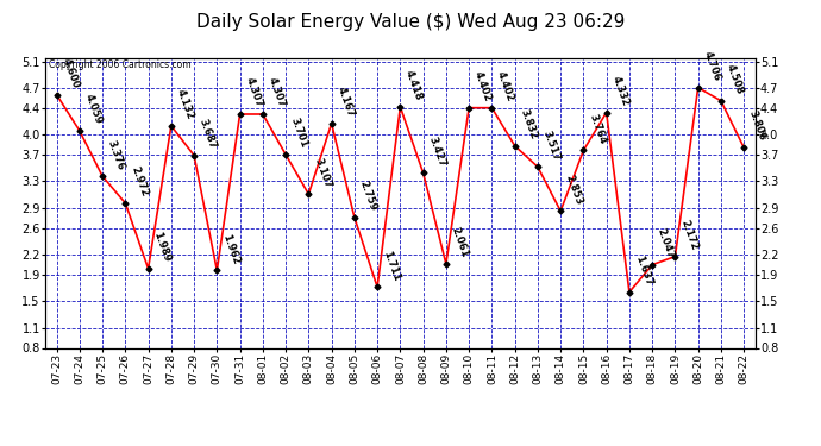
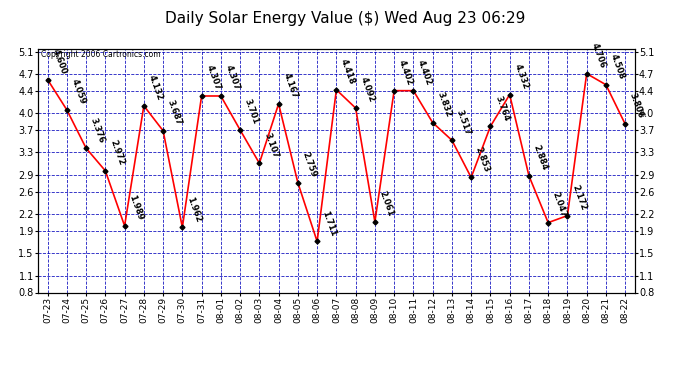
08-08: 3.427 -> 4.092
08-17: 1.637 -> 2.884
